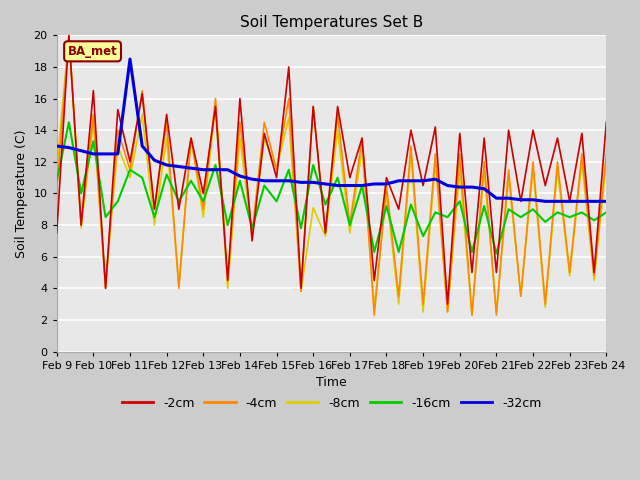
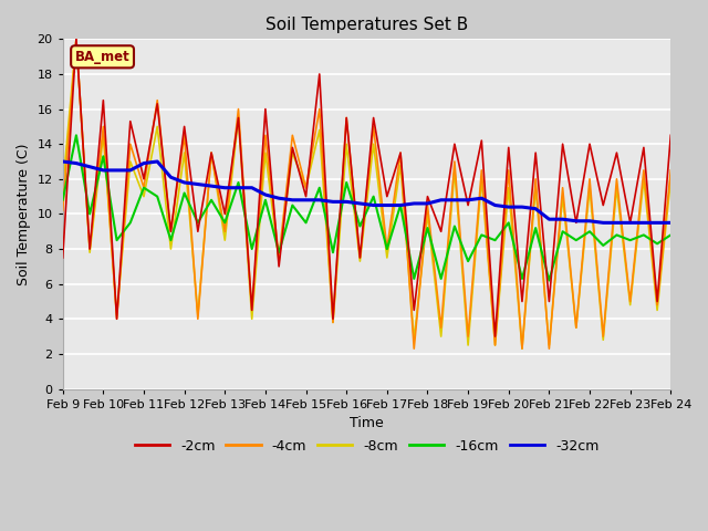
-32cm/Feb 11: 18.5 -> 12.9
-8cm/Feb 16: 9.1 -> 14.0
